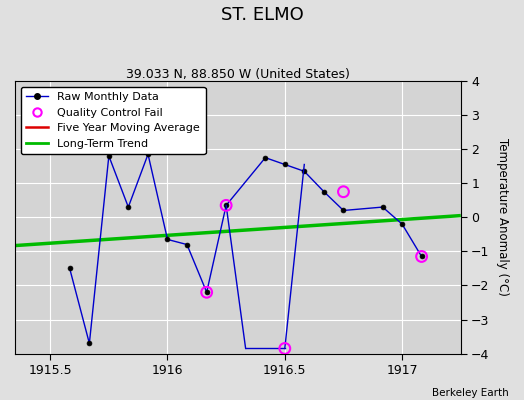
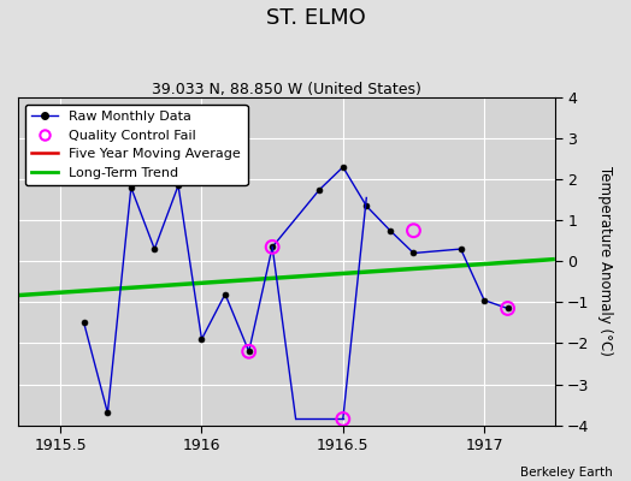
Raw Monthly Data/1916: -0.65 -> -1.90
Raw Monthly Data/1916.5: 1.55 -> 2.30
Raw Monthly Data/1917: -0.20 -> -0.95
